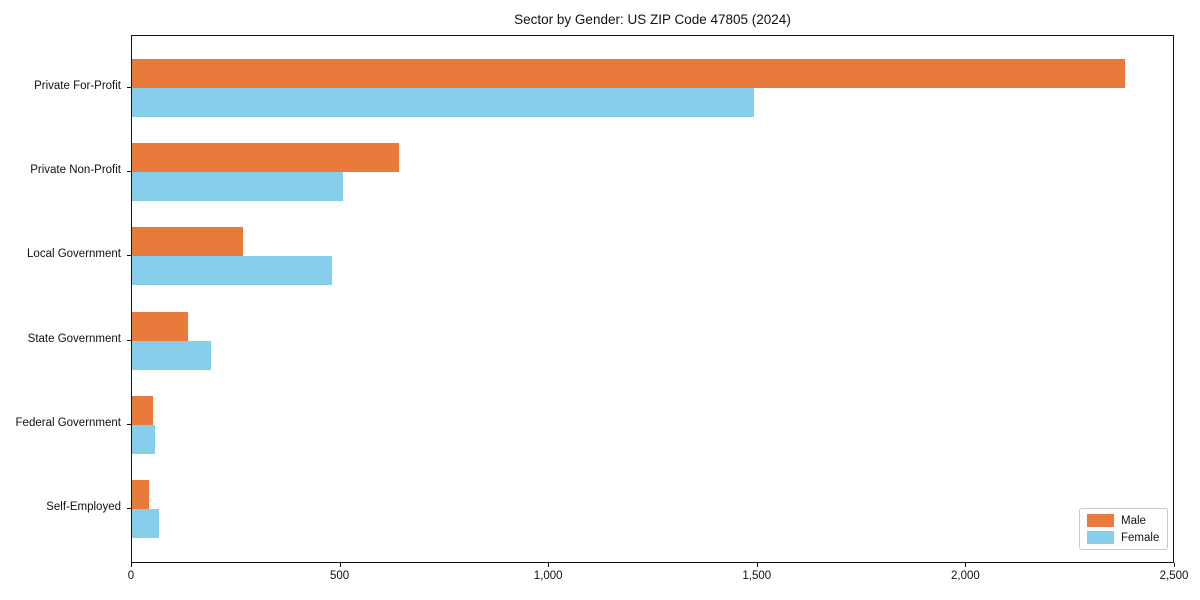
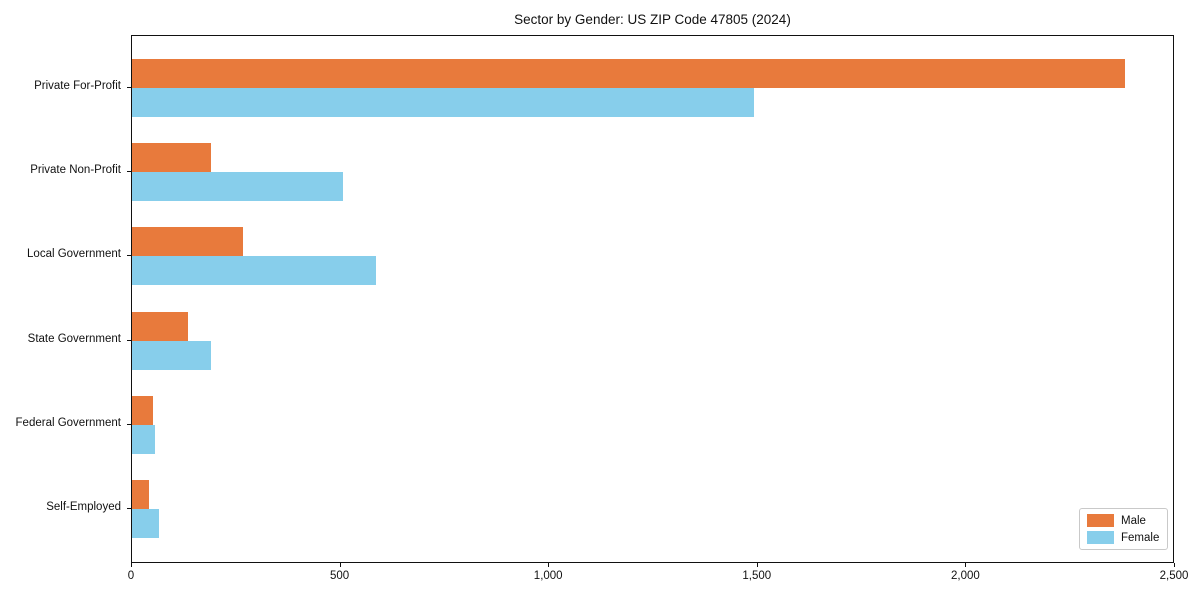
Male/Private Non-Profit: 640 -> 190
Female/Local Government: 480 -> 580
